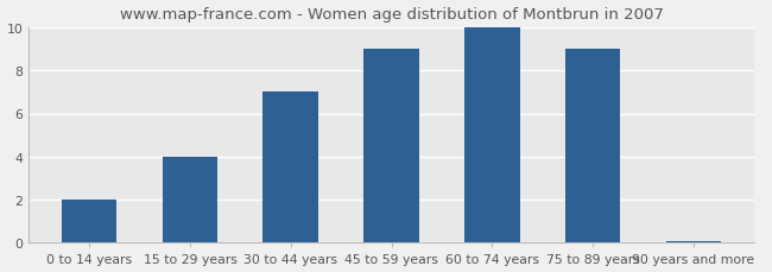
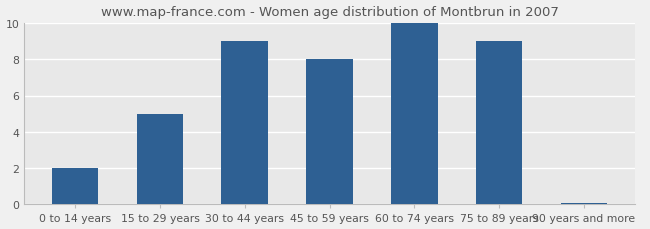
15 to 29 years: 4.0 -> 5.0
30 to 44 years: 7.0 -> 9.0
45 to 59 years: 9.0 -> 8.0
